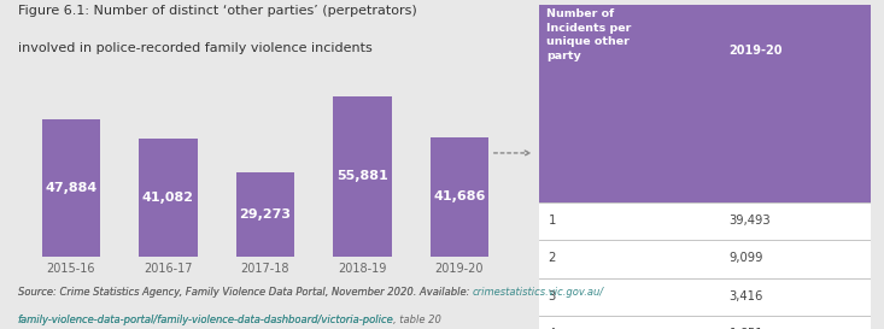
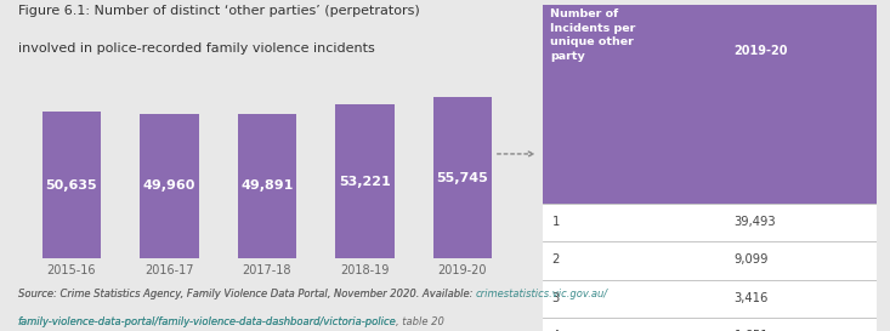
2015-16: 47,884 -> 50,635
2016-17: 41,082 -> 49,960
2017-18: 29,273 -> 49,891
2018-19: 55,881 -> 53,221
2019-20: 41,686 -> 55,745
